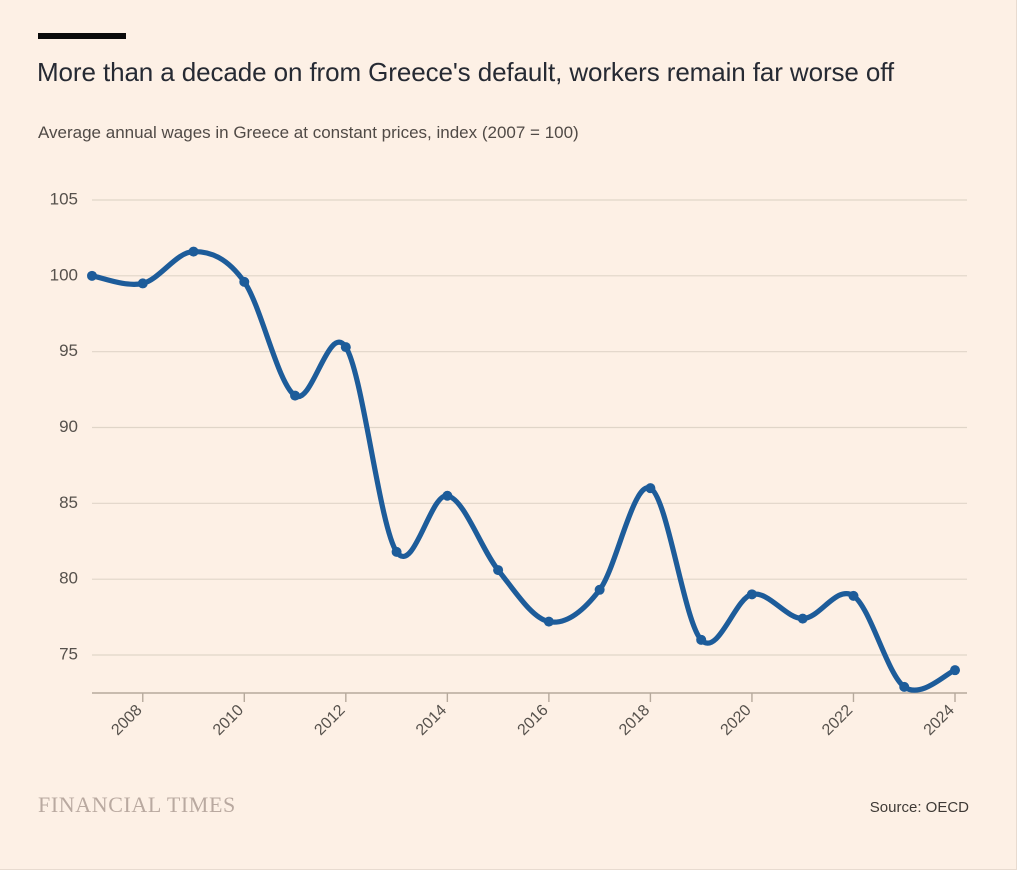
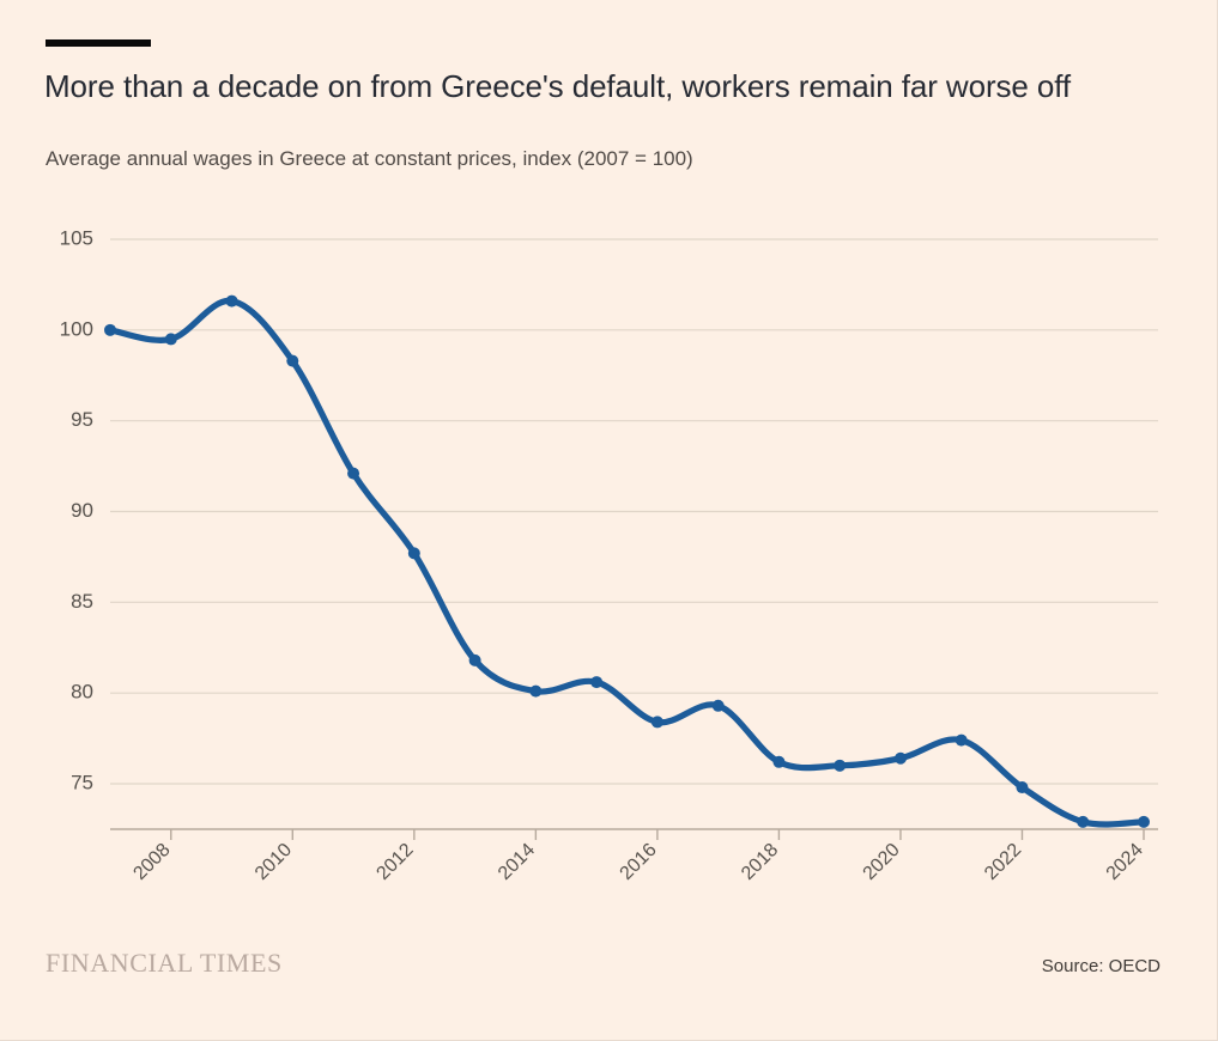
2010: 99.6 -> 98.3
2012: 95.3 -> 87.7
2014: 85.5 -> 80.1
2016: 77.2 -> 78.4
2018: 86.0 -> 76.2
2020: 79.0 -> 76.4
2022: 78.9 -> 74.8
2024: 74.0 -> 72.9
